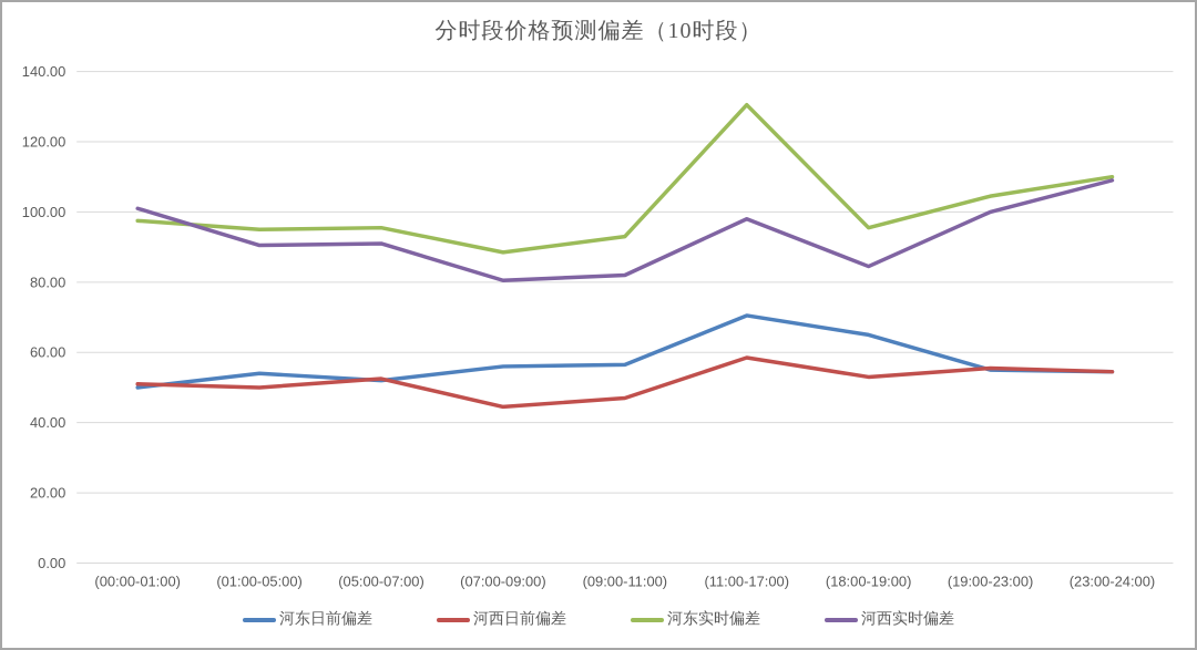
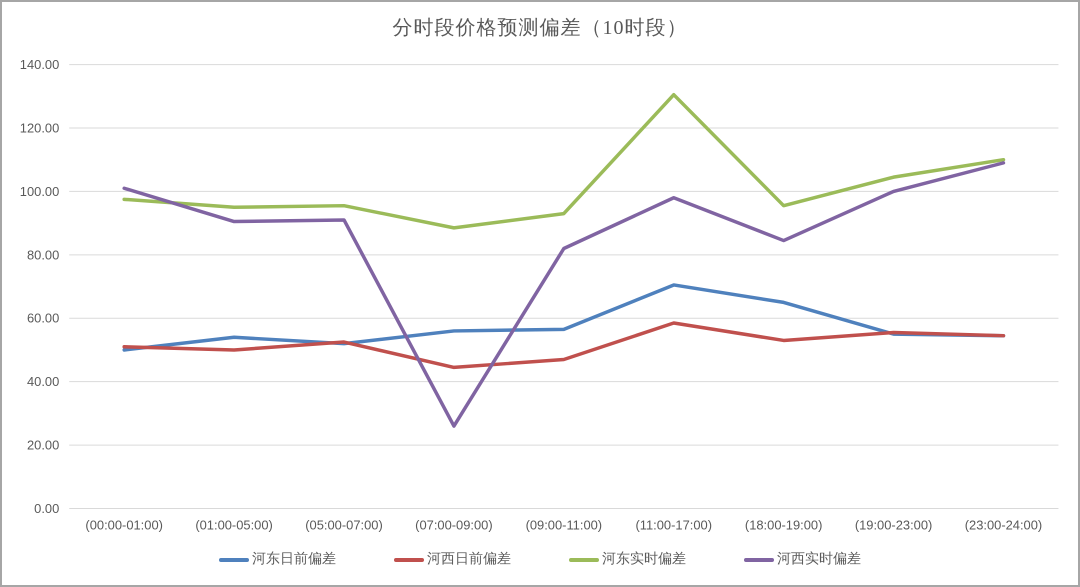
河西实时偏差/(07:00-09:00): 80 -> 26
